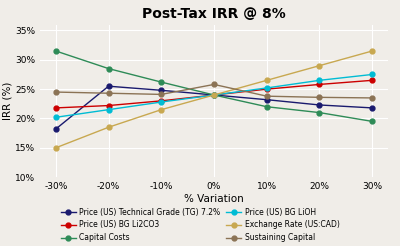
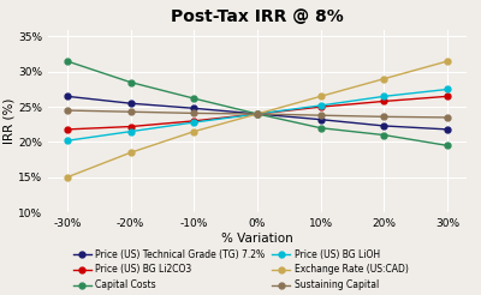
Price (US) Technical Grade (TG) 7.2%/-30%: 18.2% -> 26.5%
Sustaining Capital/0%: 25.8% -> 24.0%
